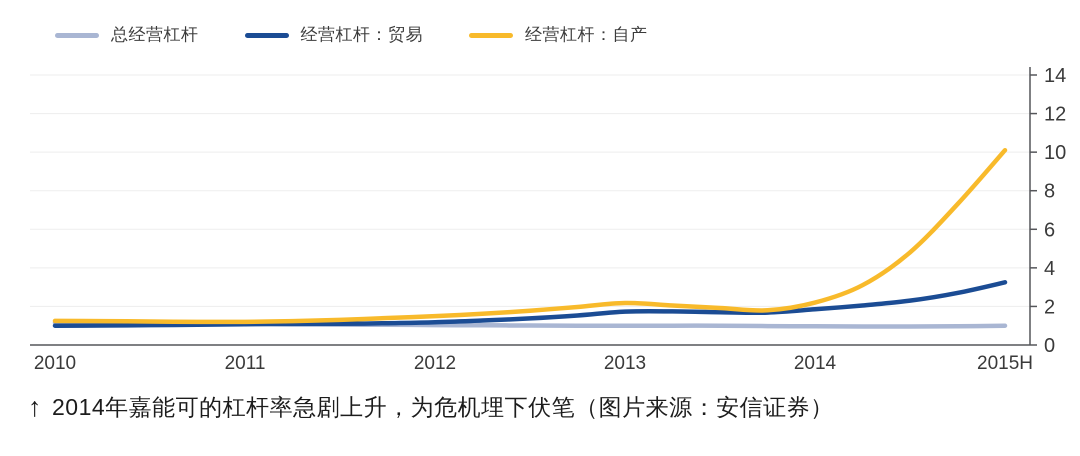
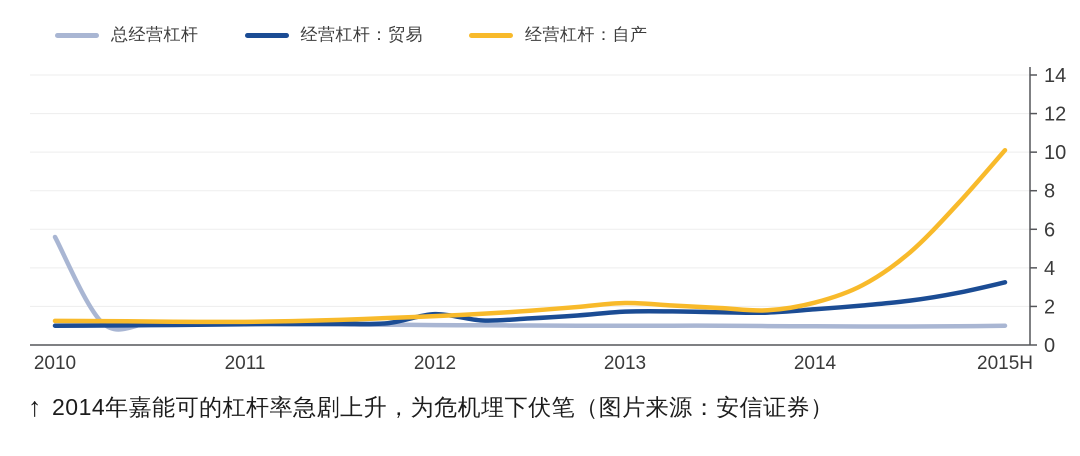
总经营杠杆/0: 1.1 -> 5.6
经营杠杆：贸易/2: 1.2 -> 1.6
